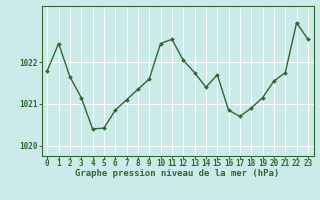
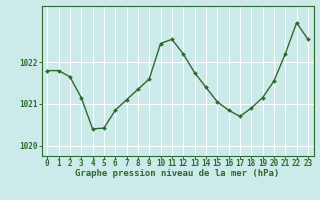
1: 1022.45 -> 1021.80
12: 1022.05 -> 1022.20
15: 1021.70 -> 1021.05
21: 1021.75 -> 1022.20
